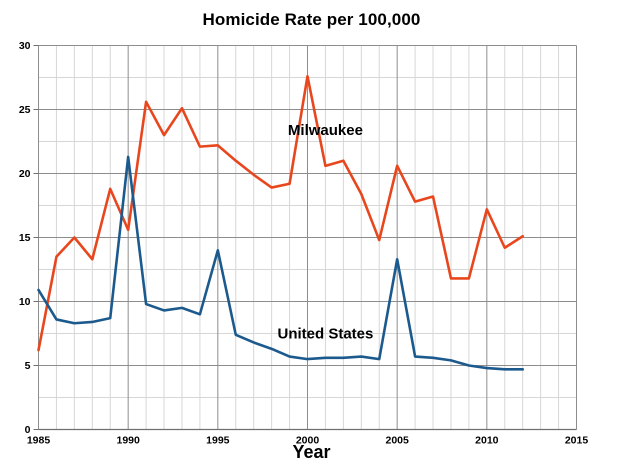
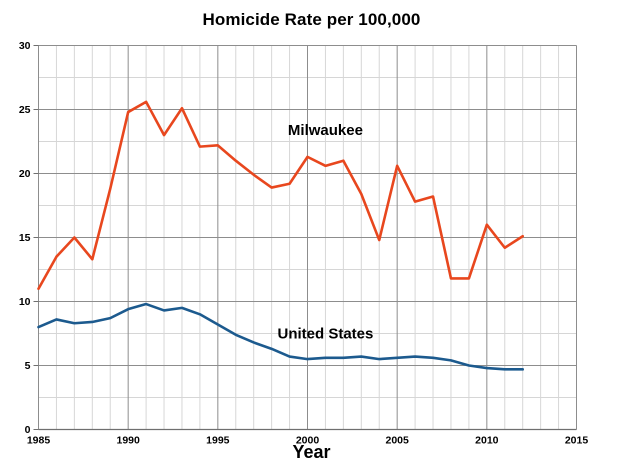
Milwaukee/1985: 6.2 -> 11.0
United States/1985: 10.9 -> 8.0
Milwaukee/1990: 15.6 -> 24.8
United States/1990: 21.3 -> 9.4
United States/1995: 14.0 -> 8.2
Milwaukee/2000: 27.6 -> 21.3
United States/2005: 13.3 -> 5.6
Milwaukee/2010: 17.2 -> 16.0
